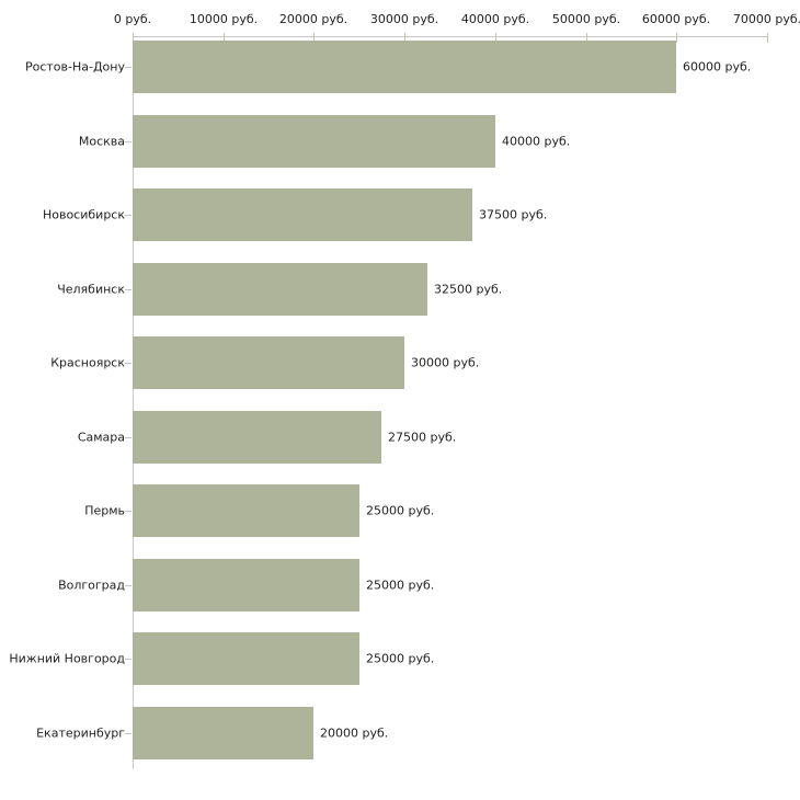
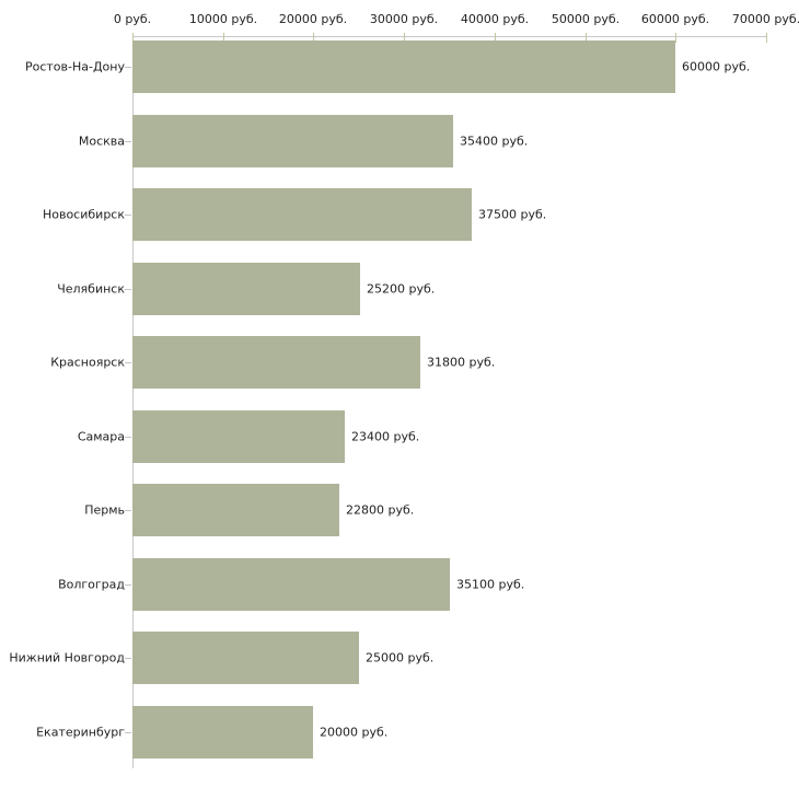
Москва: 40000 -> 35400
Челябинск: 32500 -> 25200
Красноярск: 30000 -> 31800
Самара: 27500 -> 23400
Пермь: 25000 -> 22800
Волгоград: 25000 -> 35100
